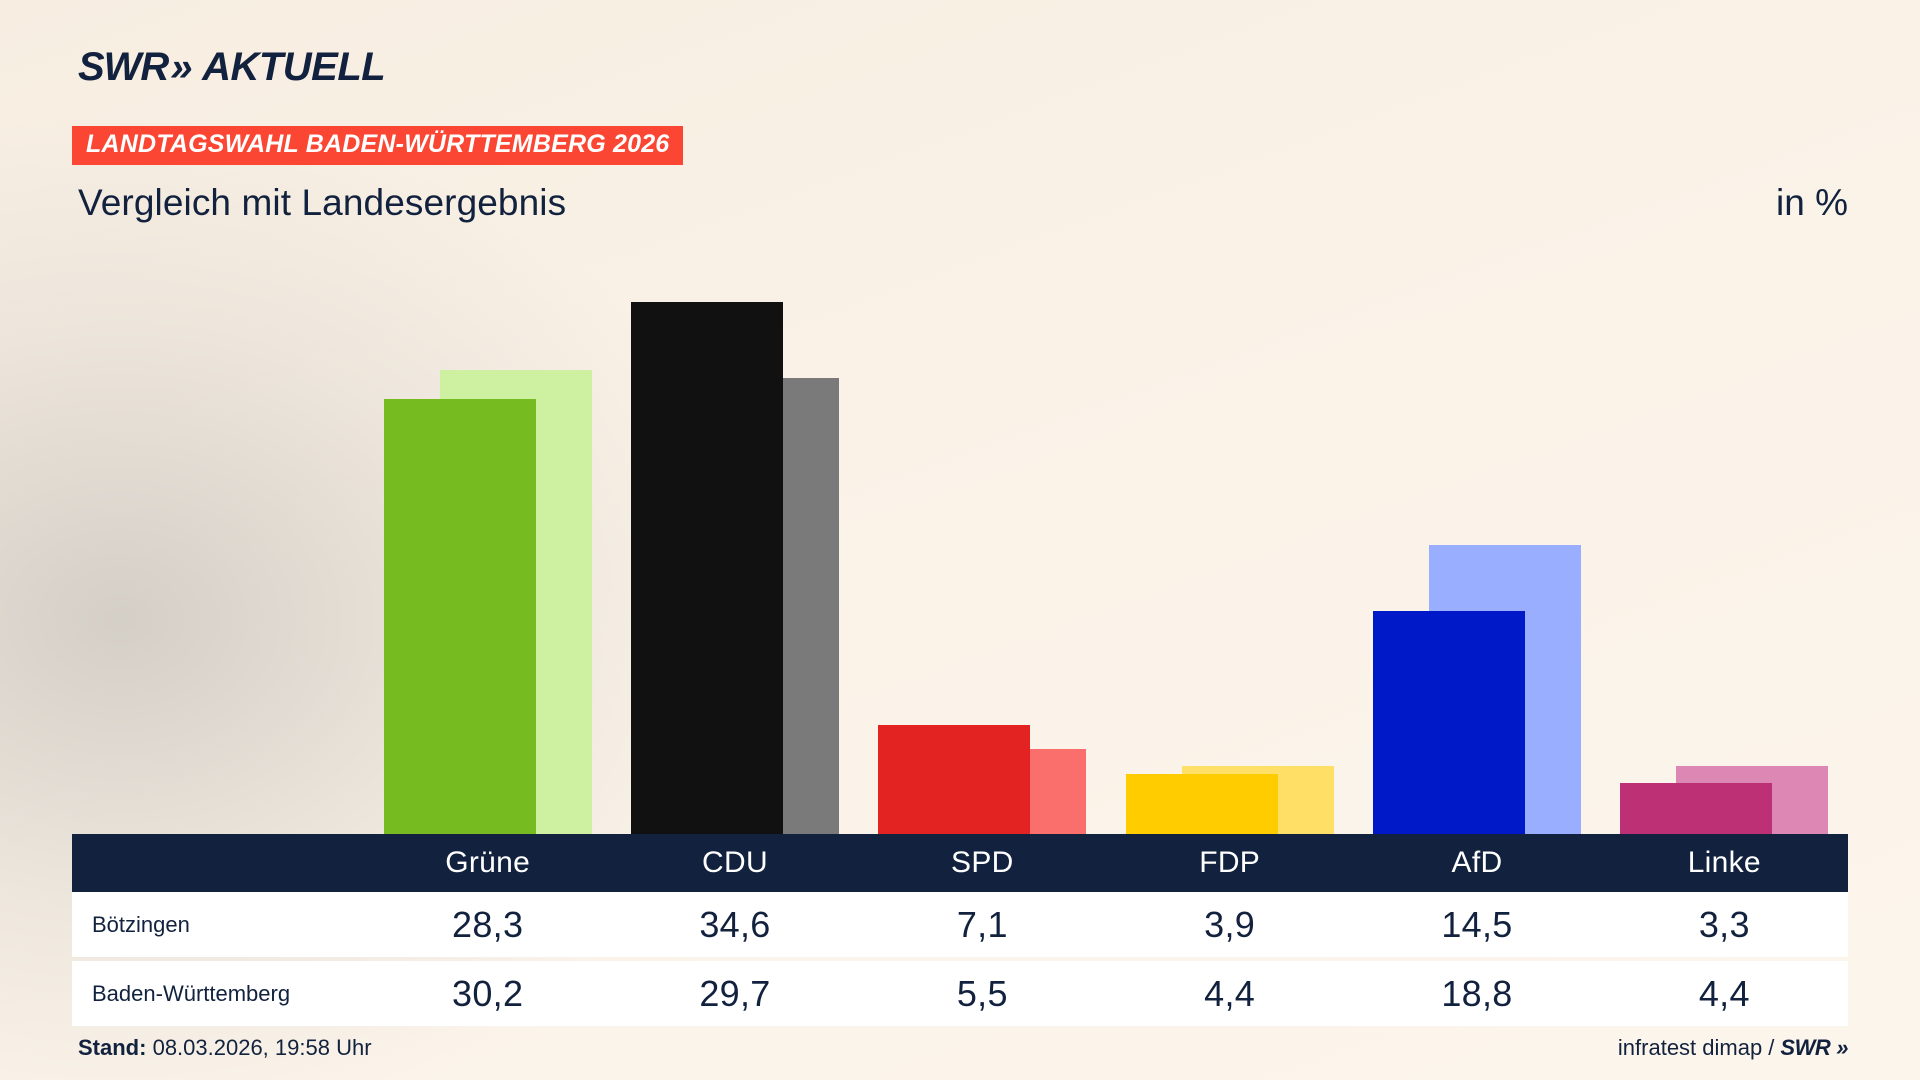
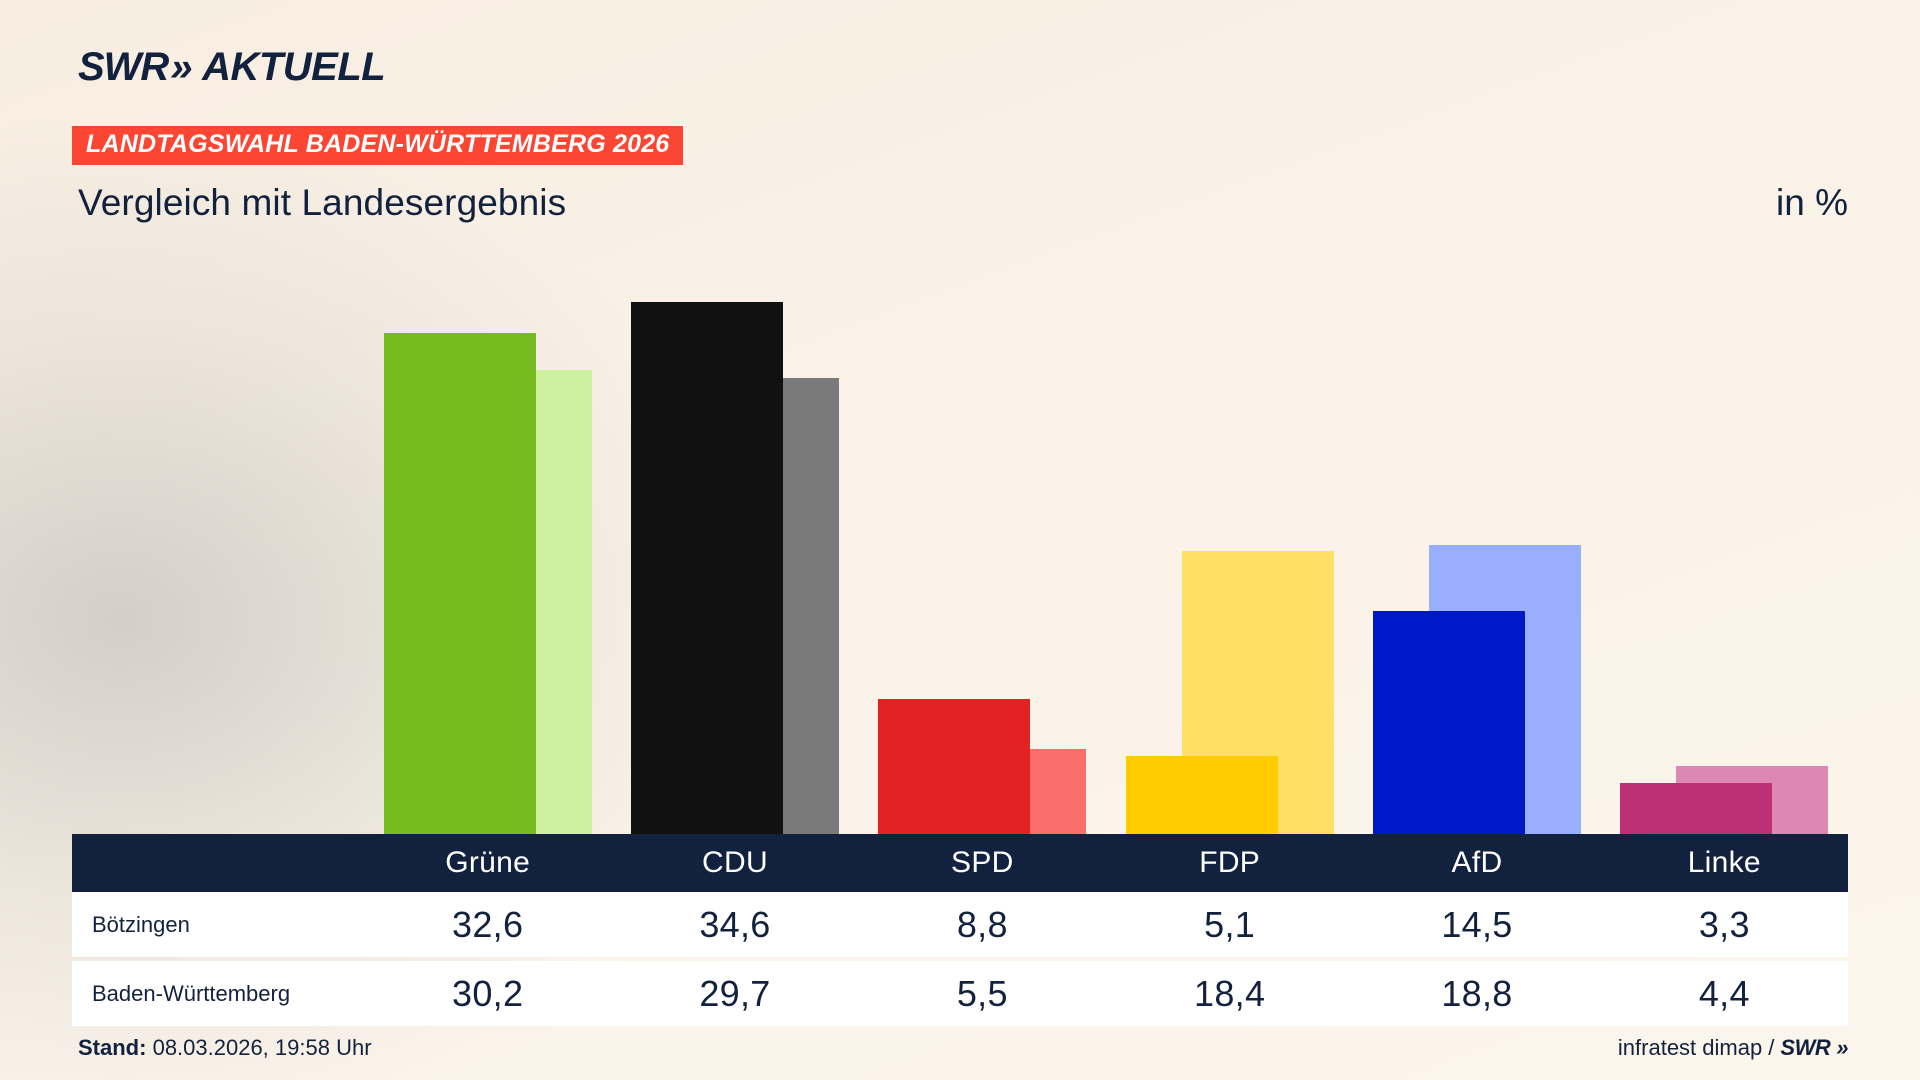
Bötzingen/Grüne: 28,3 -> 32,6
Bötzingen/SPD: 7,1 -> 8,8
Bötzingen/FDP: 3,9 -> 5,1
Baden-Württemberg/FDP: 4,4 -> 18,4
